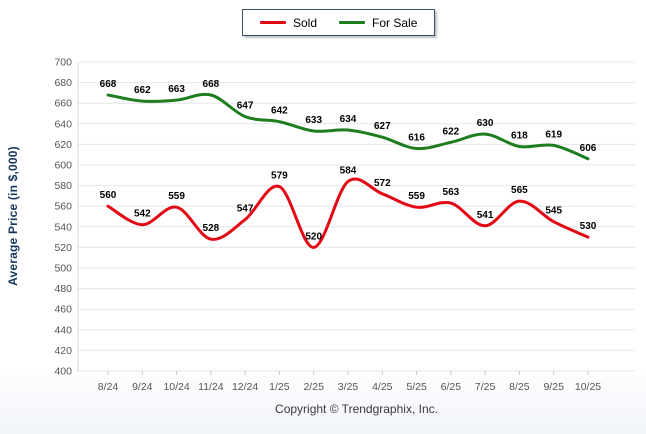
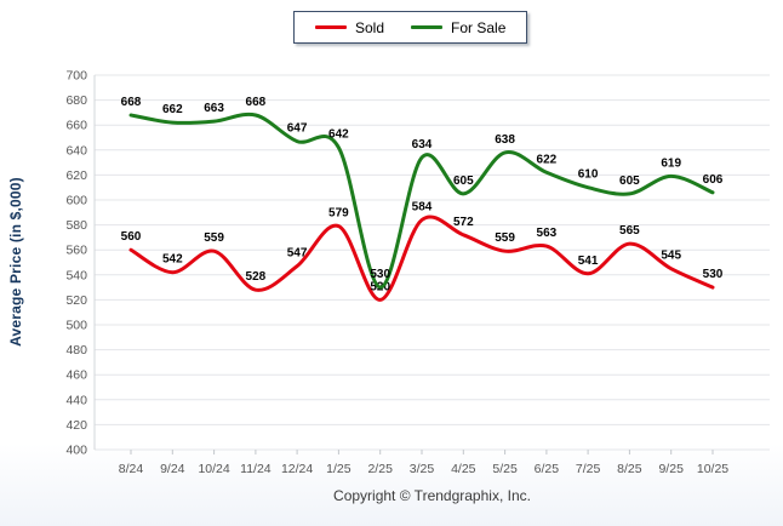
For Sale/2/25: 633 -> 530
For Sale/4/25: 627 -> 605
For Sale/5/25: 616 -> 638
For Sale/7/25: 630 -> 610
For Sale/8/25: 618 -> 605
